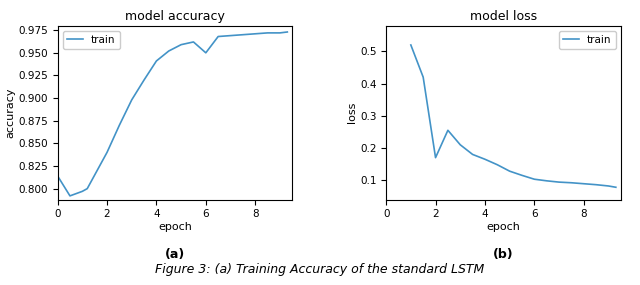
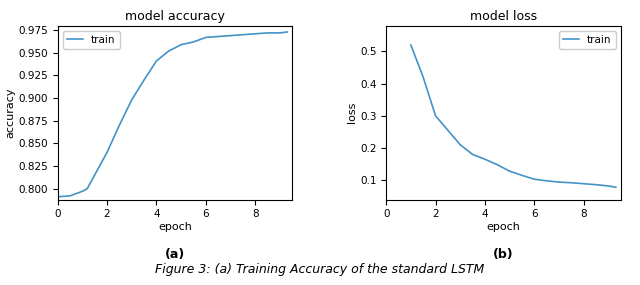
model accuracy/0: 0.814 -> 0.791
model accuracy/6: 0.950 -> 0.967
model loss/2: 0.170 -> 0.300
